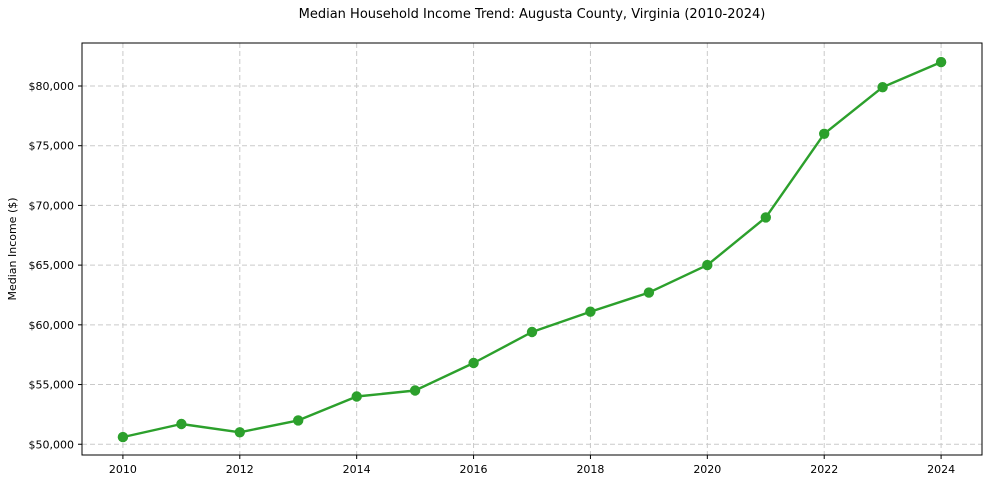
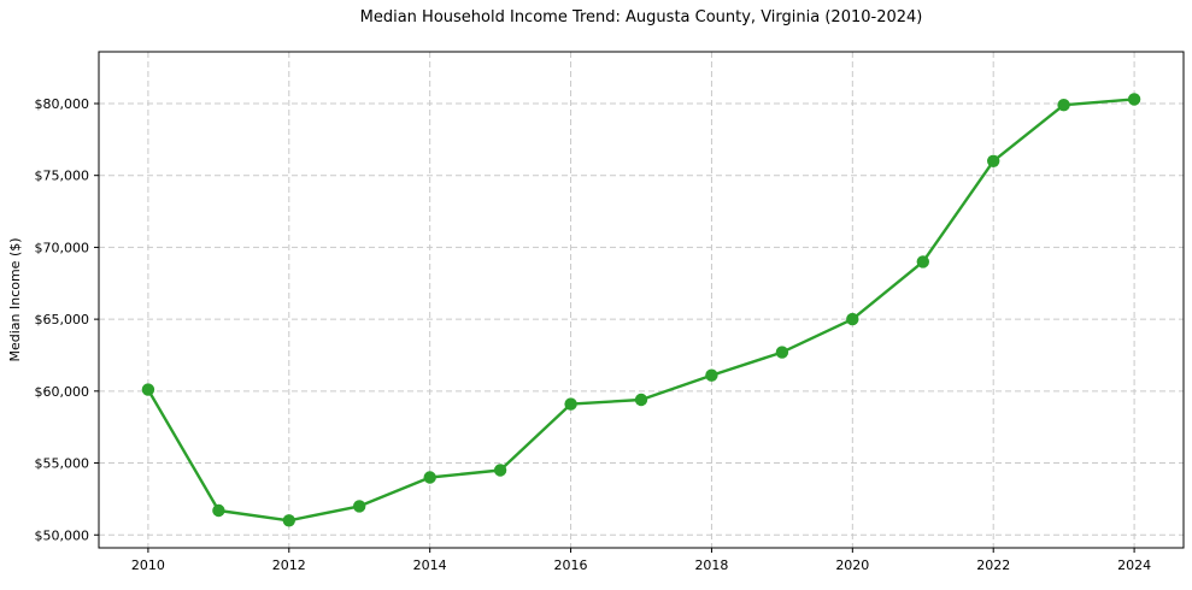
2010: $50600 -> $60100
2016: $56800 -> $59100
2024: $82000 -> $80300
